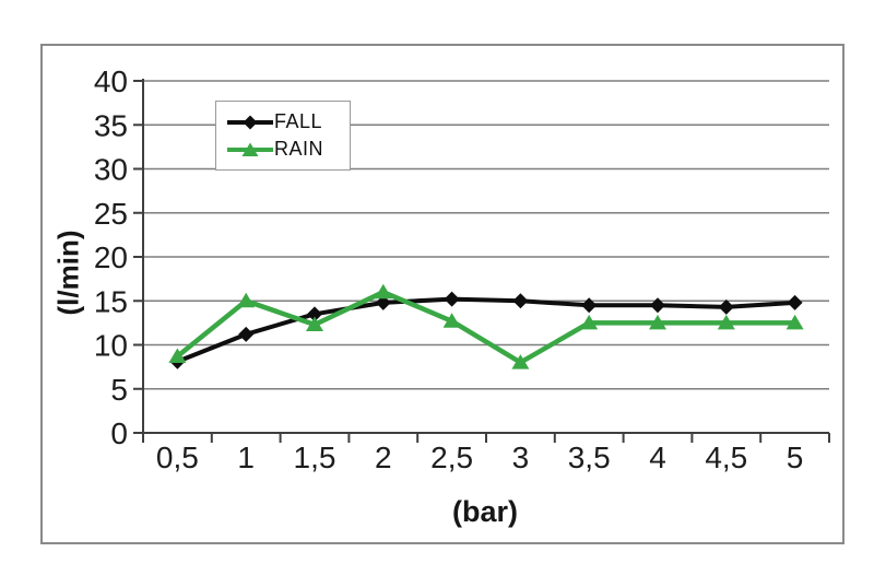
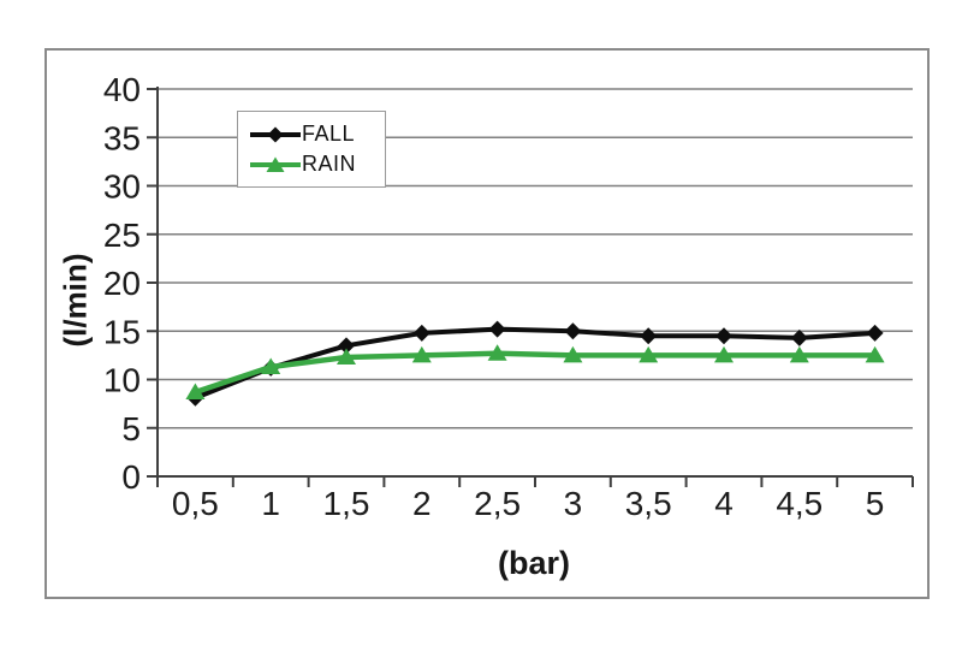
RAIN/1: 15 -> 11
RAIN/2: 16 -> 12
RAIN/3: 8 -> 12
